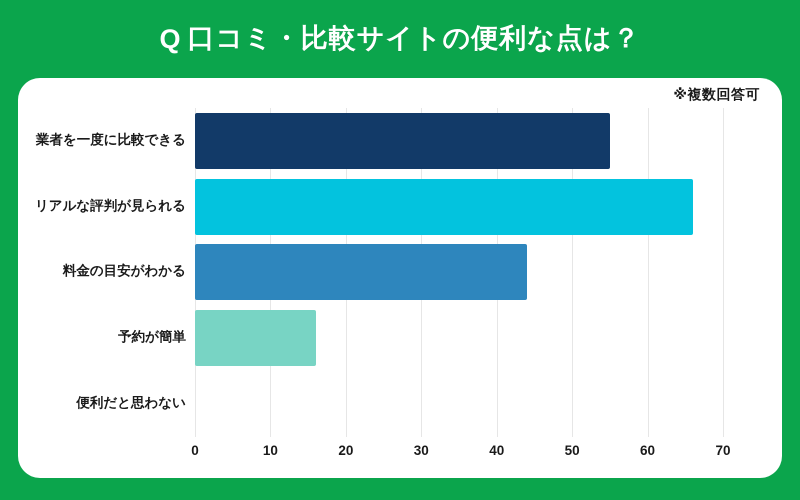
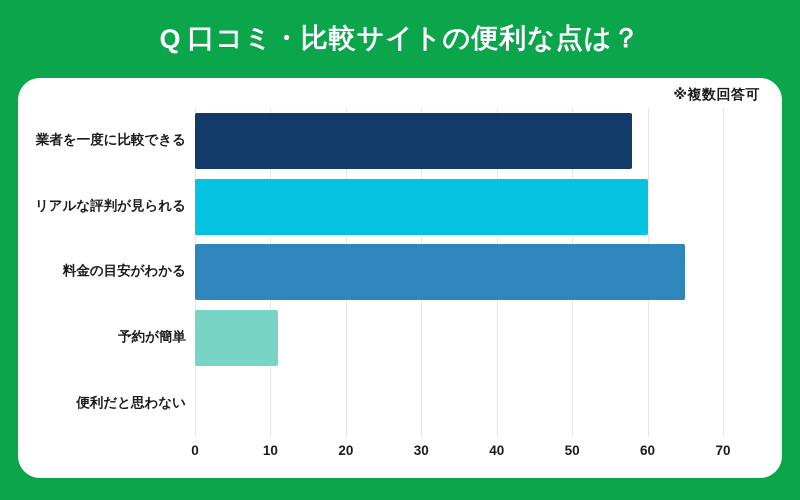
業者を一度に比較できる: 55 -> 58
リアルな評判が見られる: 66 -> 60
料金の目安がわかる: 44 -> 65
予約が簡単: 16 -> 11
